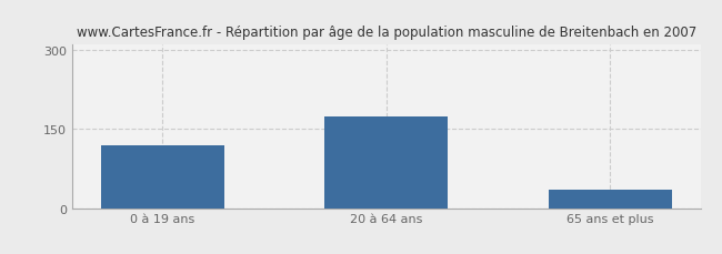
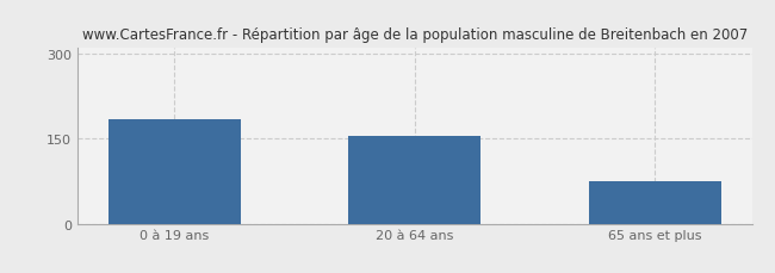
0 à 19 ans: 120 -> 185
20 à 64 ans: 175 -> 155
65 ans et plus: 35 -> 75
